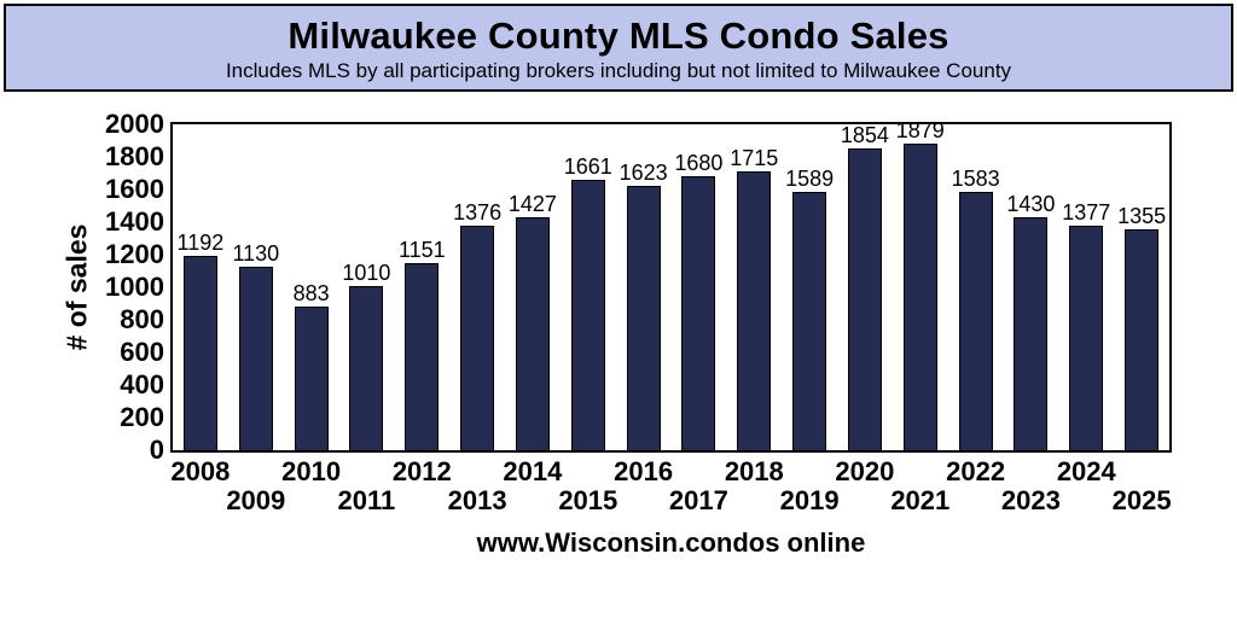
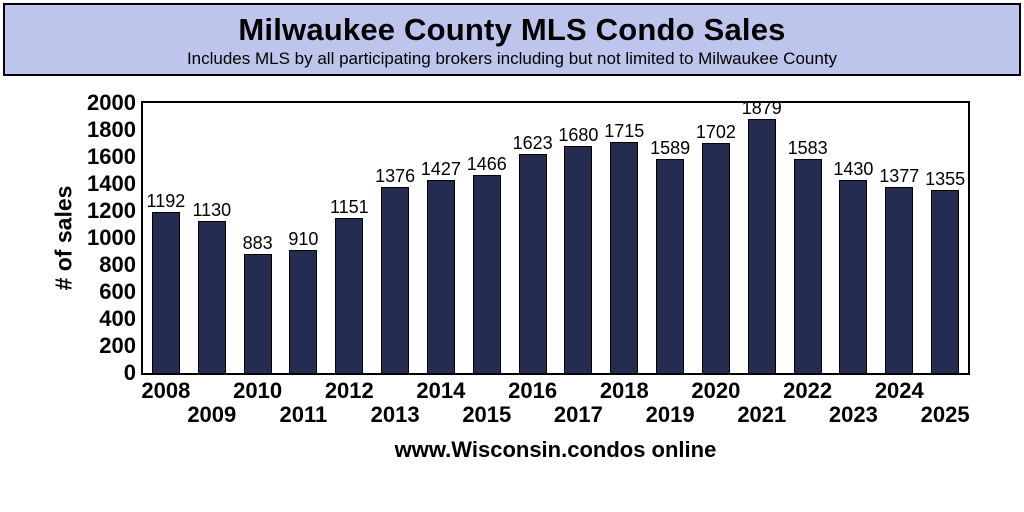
2011: 1010 -> 910
2015: 1661 -> 1466
2020: 1854 -> 1702
